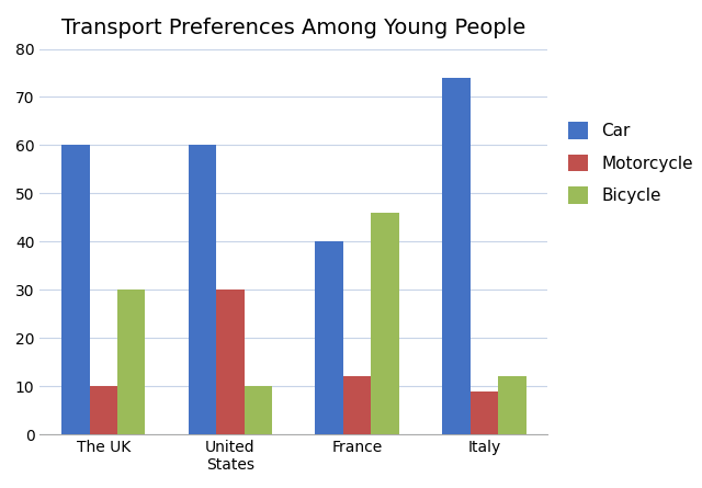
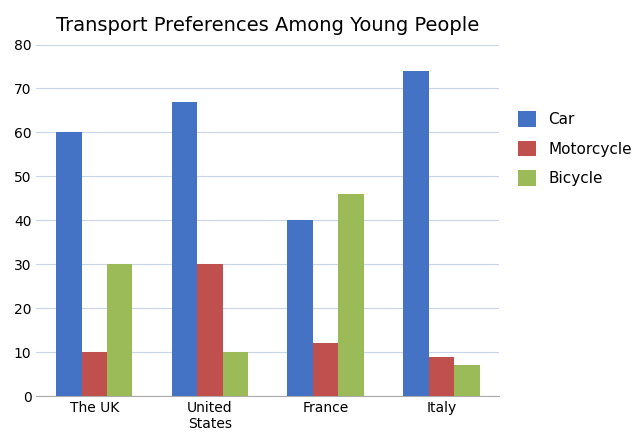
Car/United States: 60 -> 67
Bicycle/Italy: 12 -> 7
